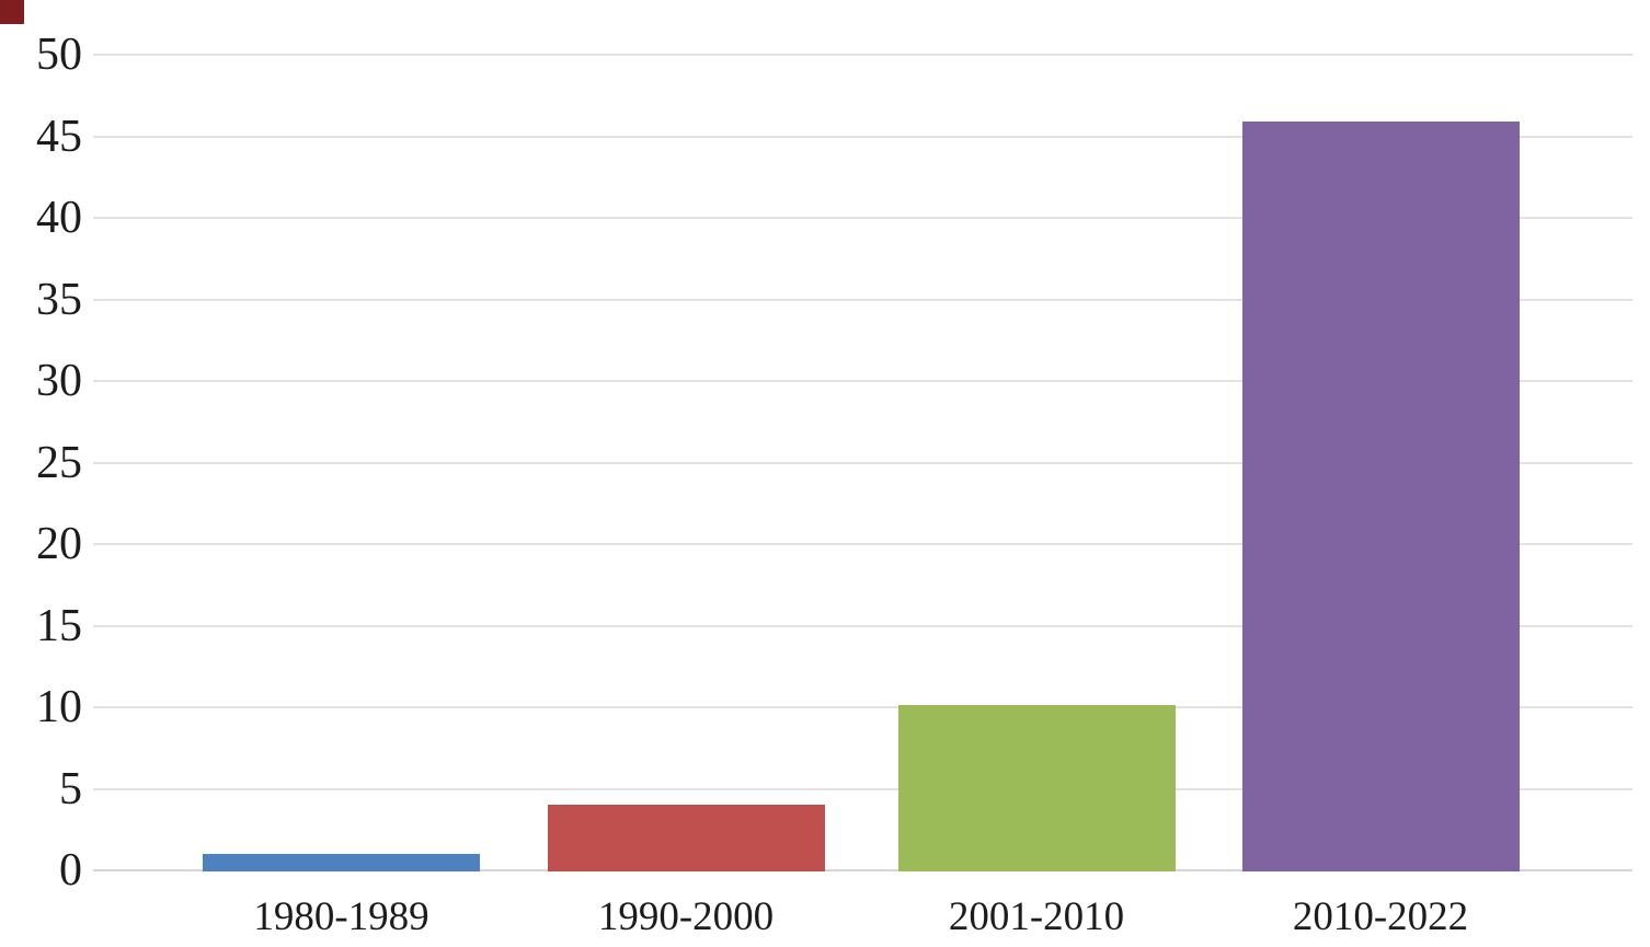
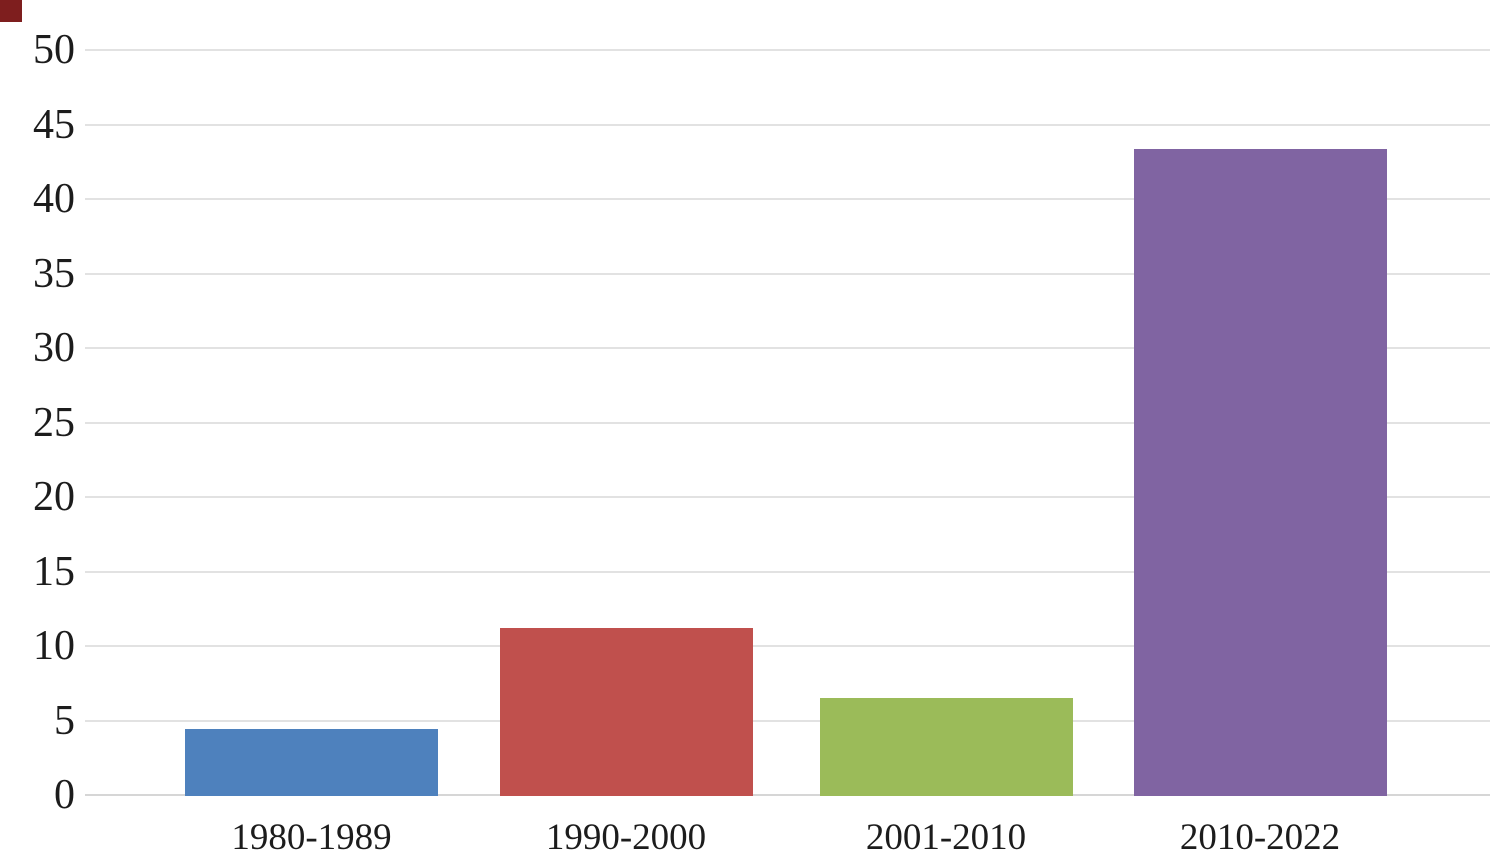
1980-1989: 1.1 -> 4.5
1990-2000: 4.1 -> 11.3
2001-2010: 10.2 -> 6.6
2010-2022: 46.0 -> 43.4
